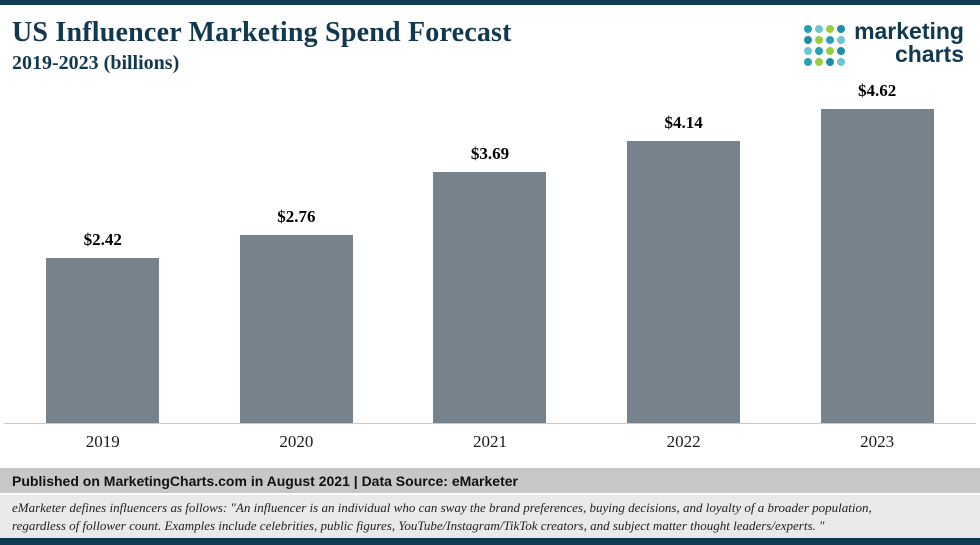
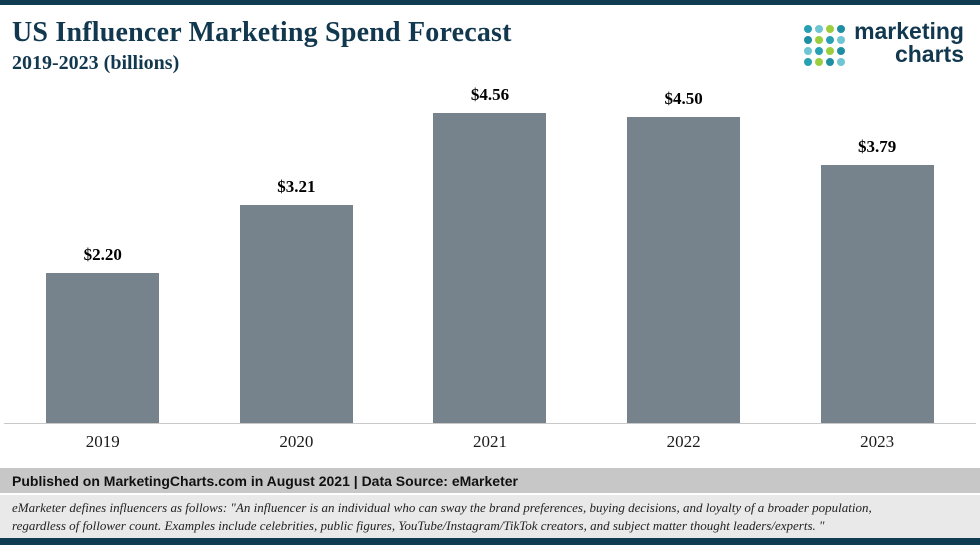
2019: $2.42 -> $2.20
2020: $2.76 -> $3.21
2021: $3.69 -> $4.56
2022: $4.14 -> $4.50
2023: $4.62 -> $3.79
